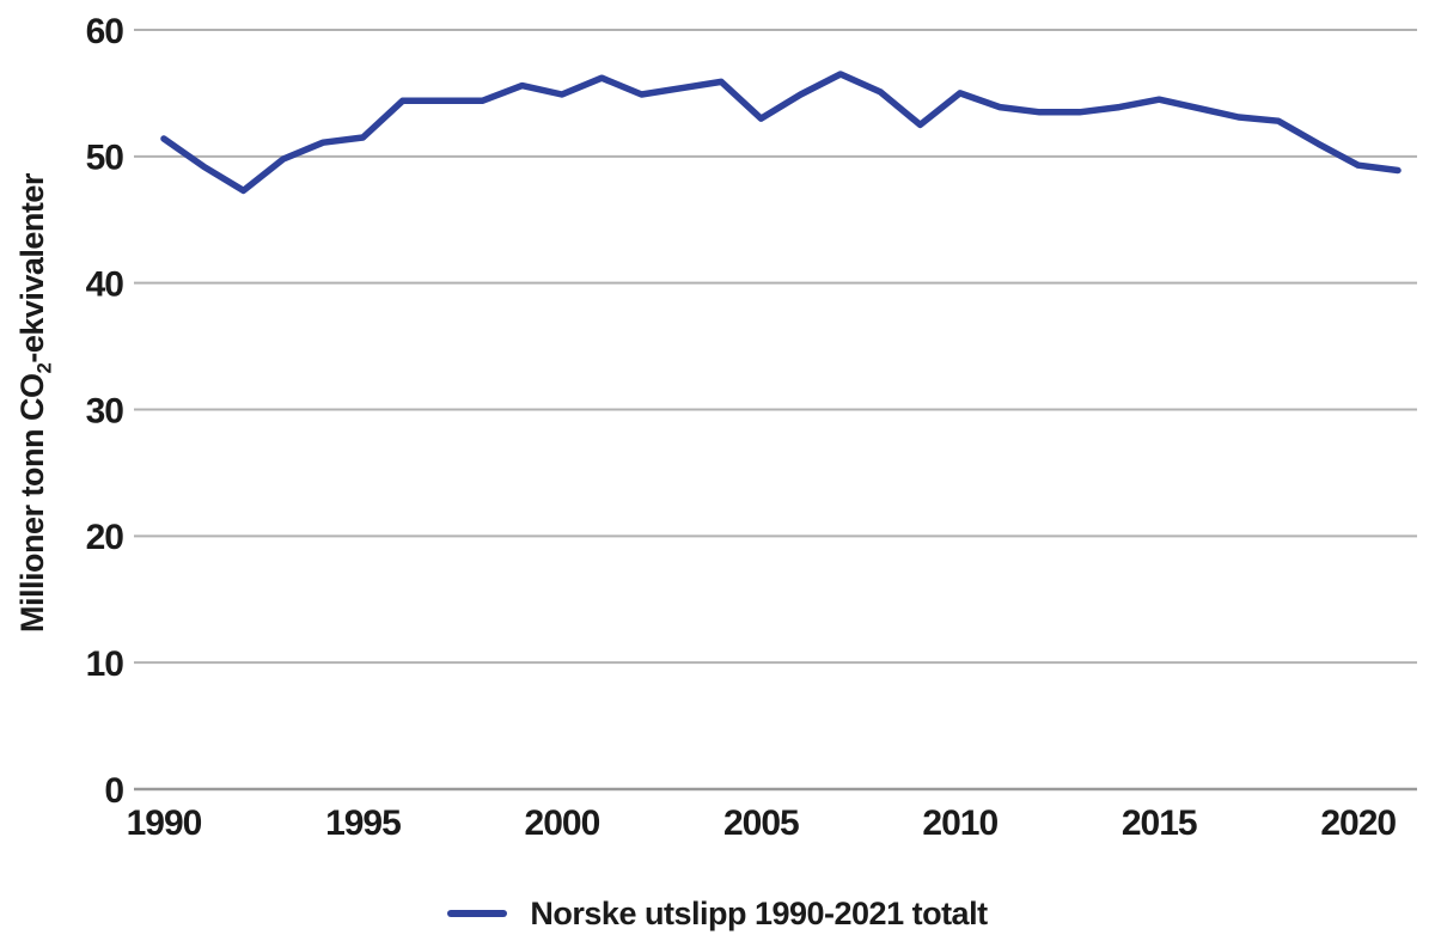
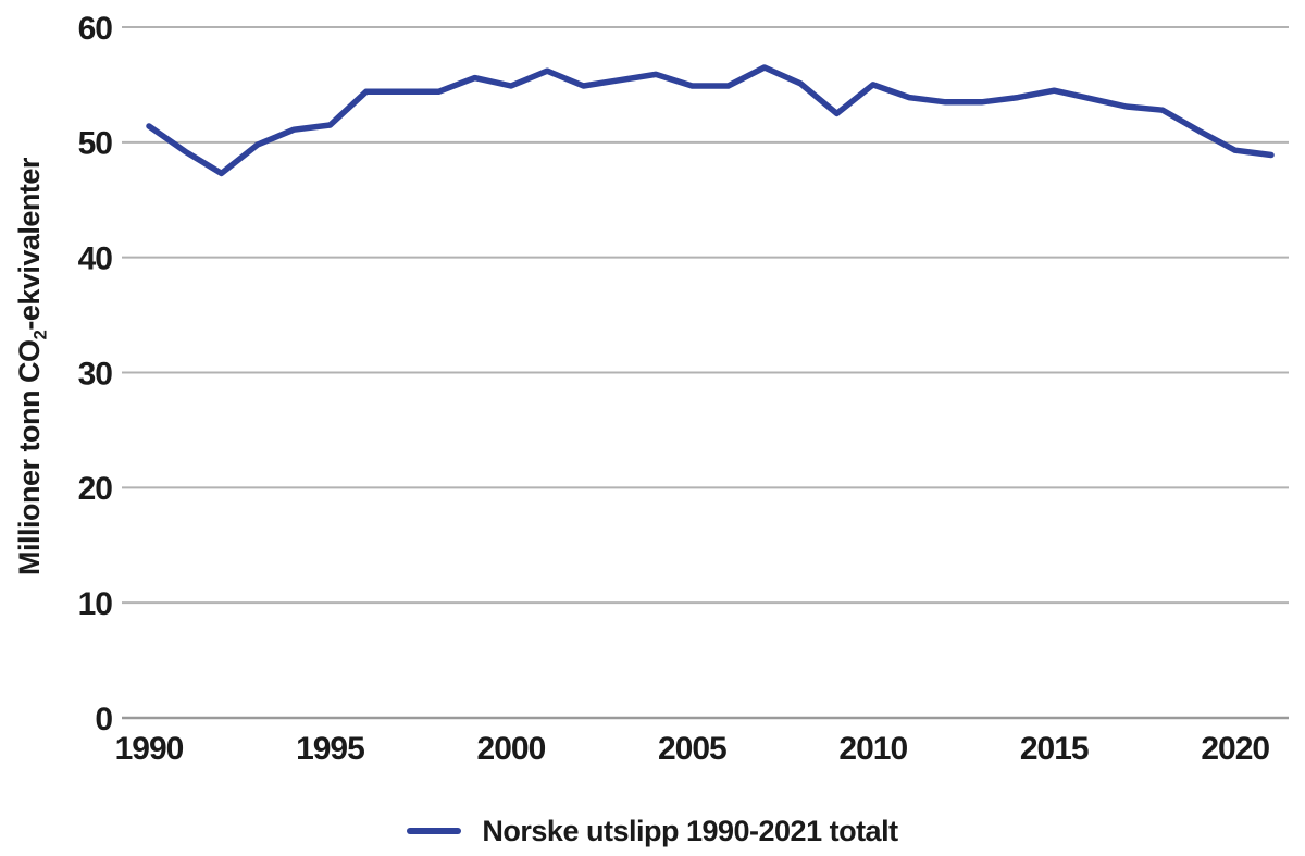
2005: 53.0 -> 54.9
